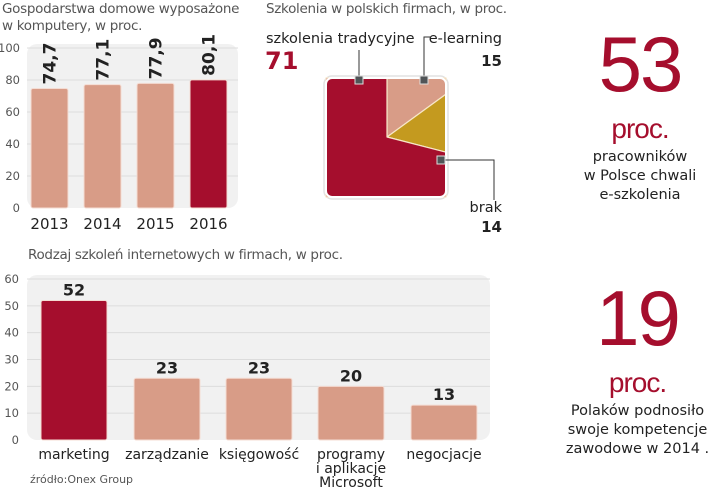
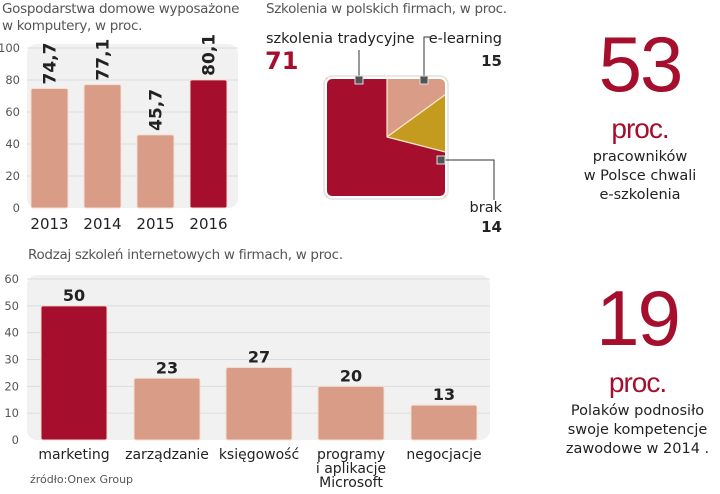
Gospodarstwa domowe wyposażone w komputery, w proc./2015: 77,9 -> 45,7
Rodzaj szkoleń internetowych w firmach, w proc./marketing: 52 -> 50
Rodzaj szkoleń internetowych w firmach, w proc./księgowość: 23 -> 27
